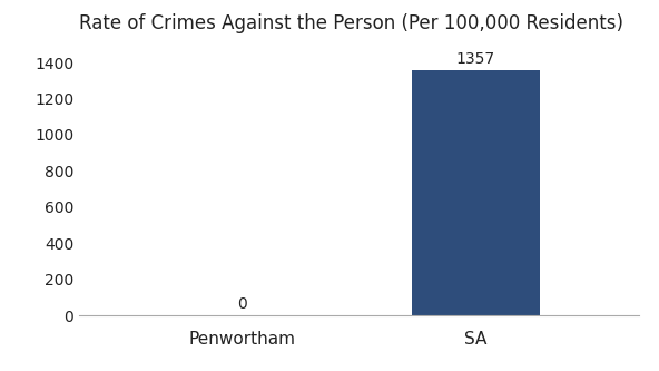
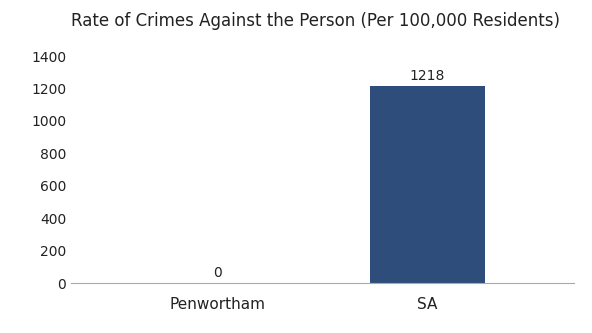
SA: 1357 -> 1218
